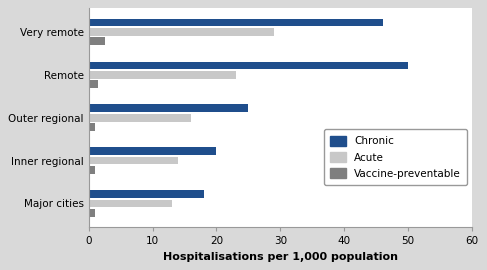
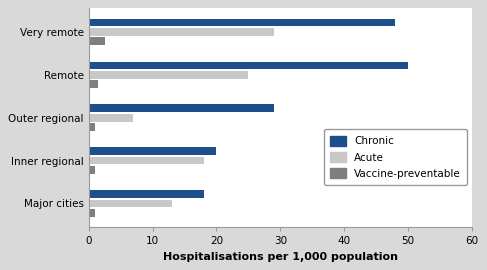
Chronic/Very remote: 46 -> 48
Acute/Remote: 23 -> 25
Chronic/Outer regional: 25 -> 29
Acute/Outer regional: 16 -> 7
Acute/Inner regional: 14 -> 18
